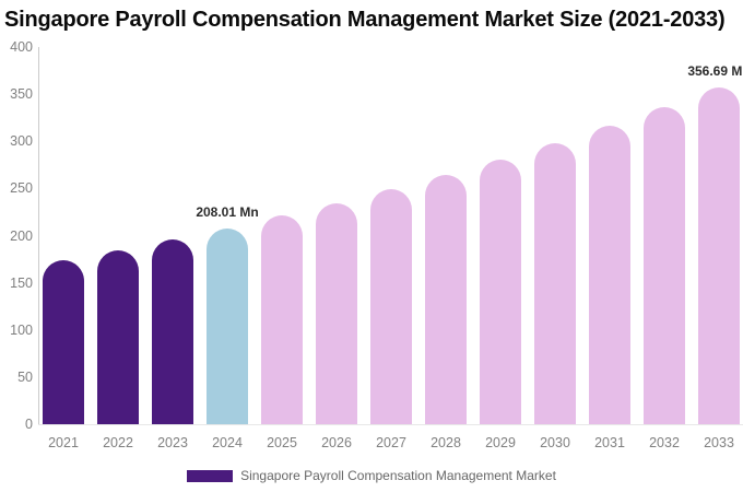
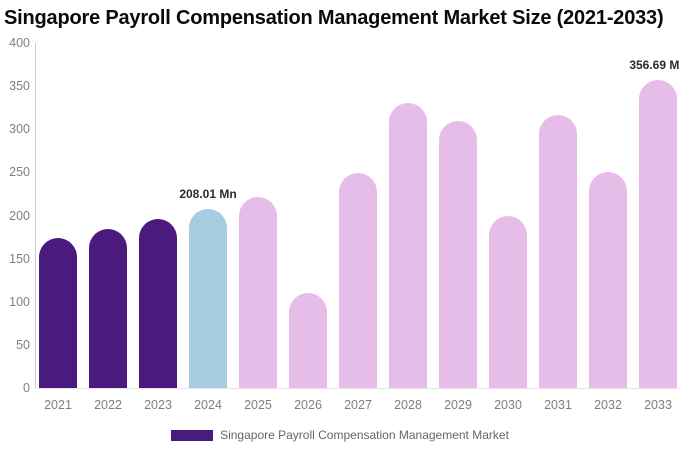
2026: 230 -> 110
2028: 260 -> 330
2029: 280 -> 310
2030: 300 -> 200
2032: 340 -> 250
